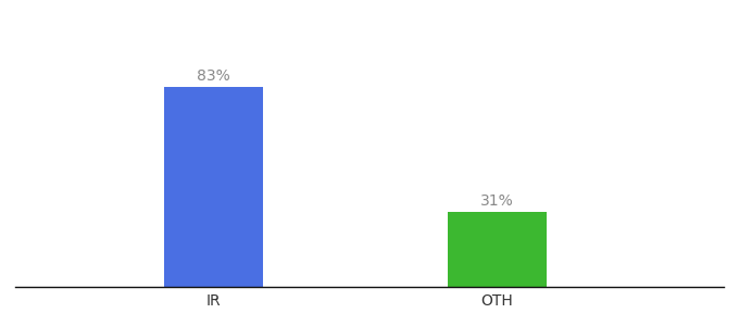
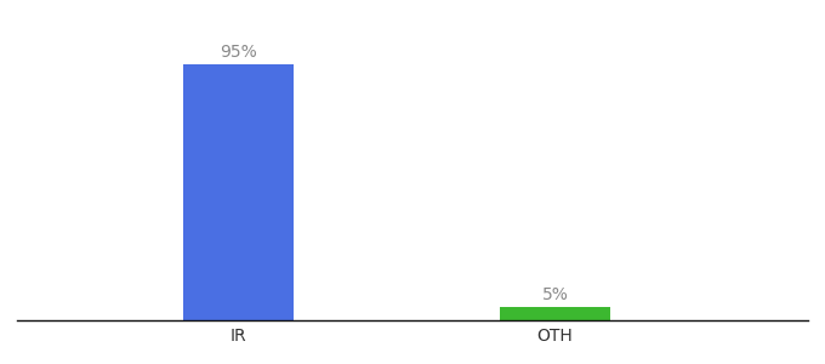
IR: 83% -> 95%
OTH: 31% -> 5%
